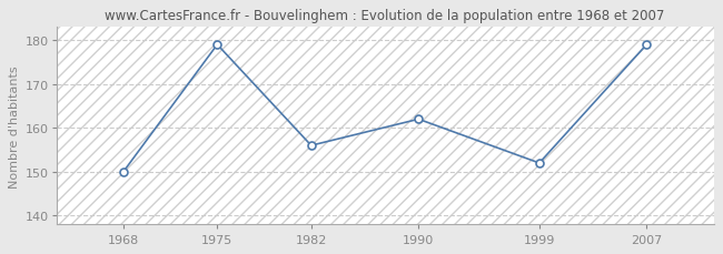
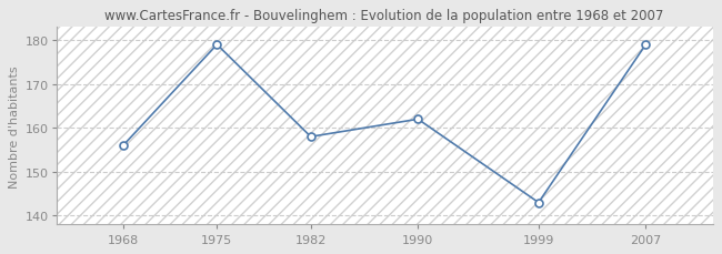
1968: 150 -> 156
1982: 156 -> 158
1999: 152 -> 143
